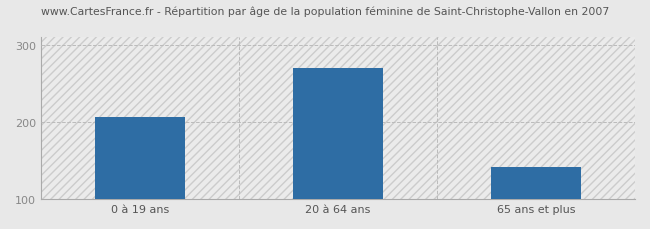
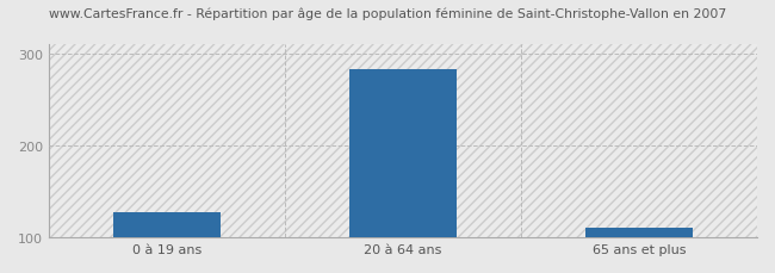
0 à 19 ans: 206 -> 128
20 à 64 ans: 270 -> 283
65 ans et plus: 142 -> 110
